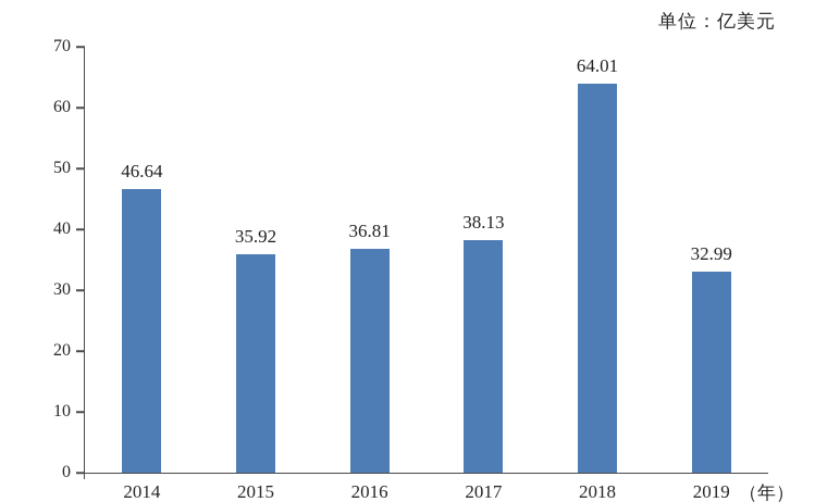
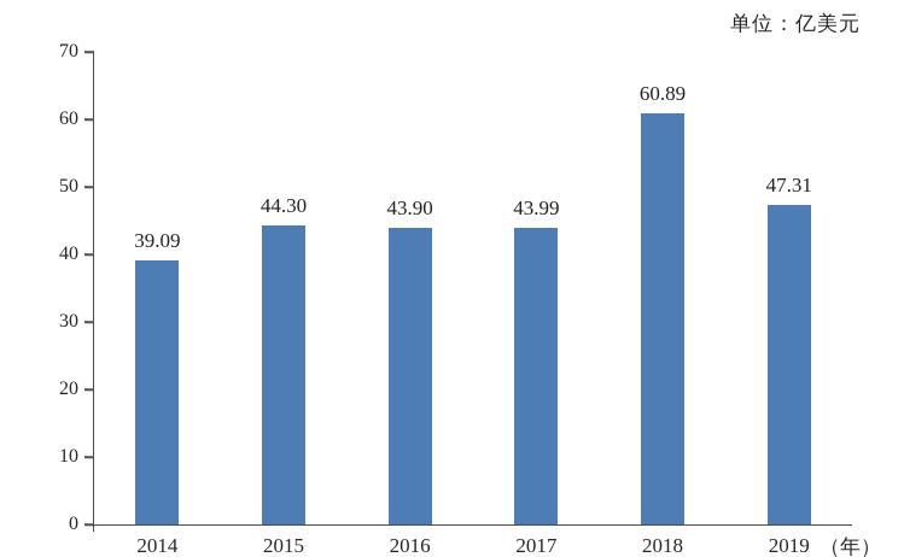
2014: 46.64 -> 39.09
2015: 35.92 -> 44.30
2016: 36.81 -> 43.90
2017: 38.13 -> 43.99
2018: 64.01 -> 60.89
2019: 32.99 -> 47.31
